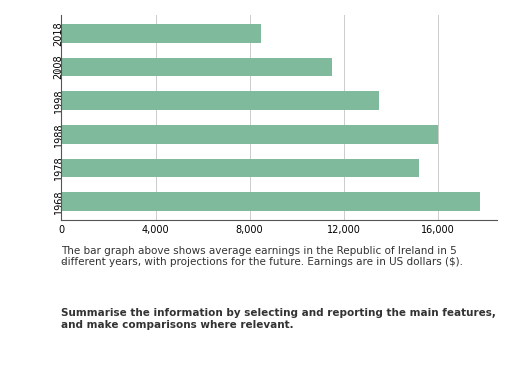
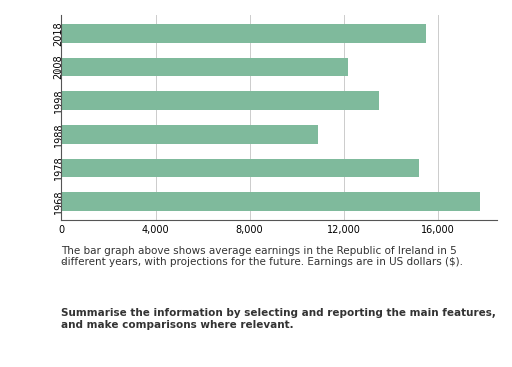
2018: 8,500 -> 15,500
2008: 11,500 -> 12,200
1988: 16,000 -> 10,900
